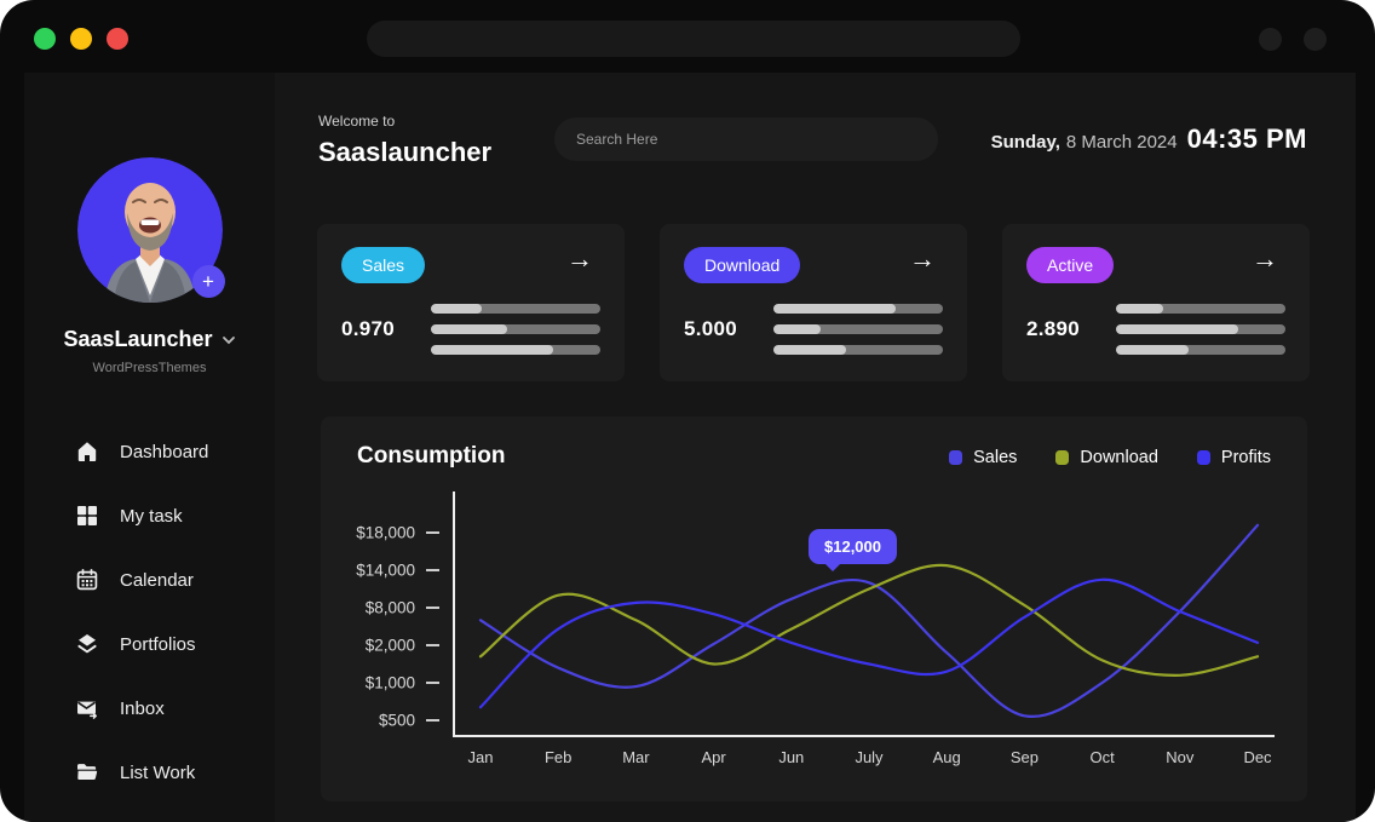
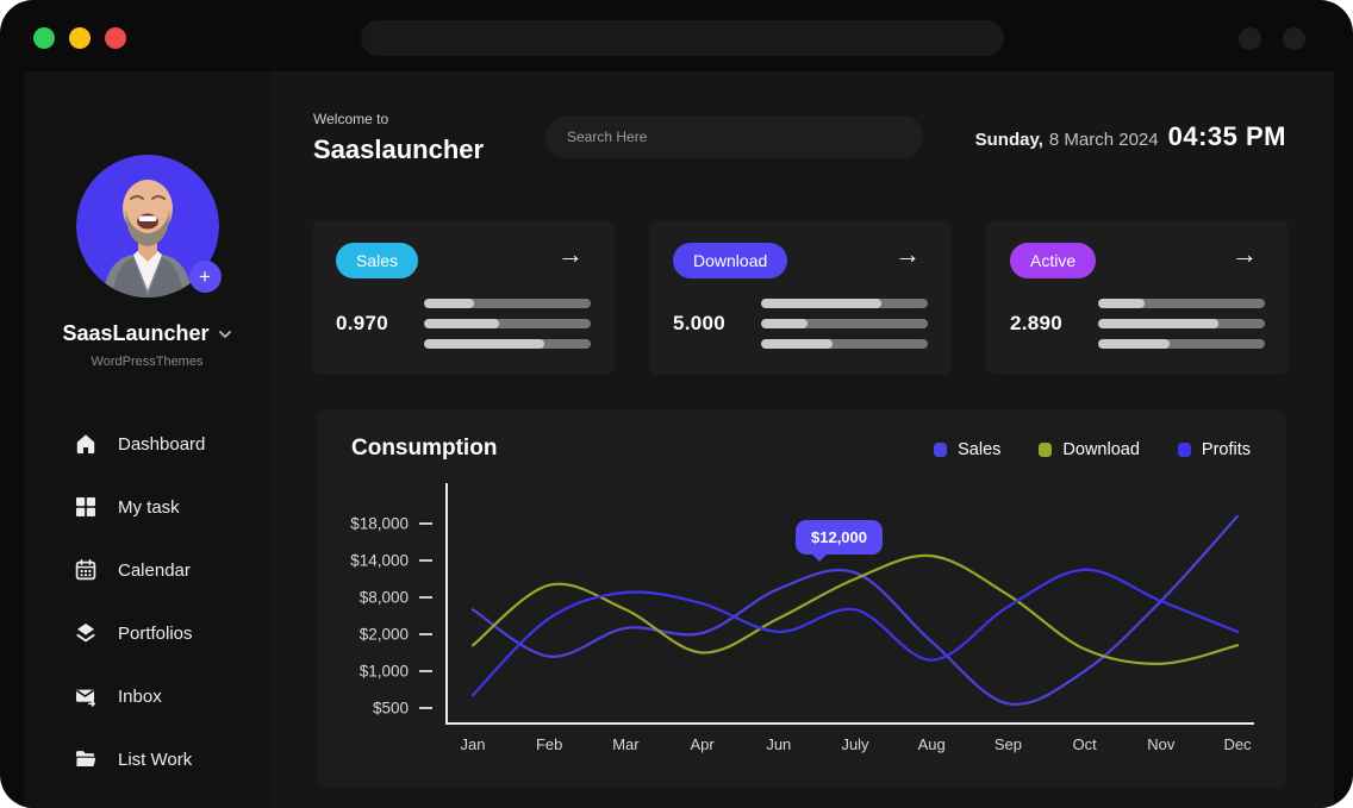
Sales/Mar: $1000 -> $3000
Profits/July: $2000 -> $6000
